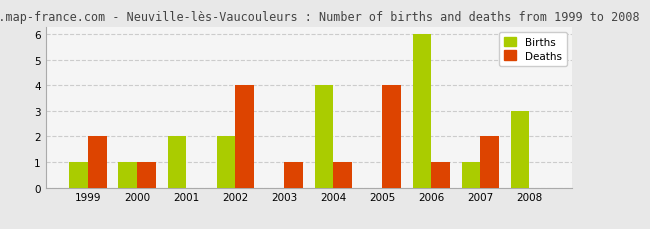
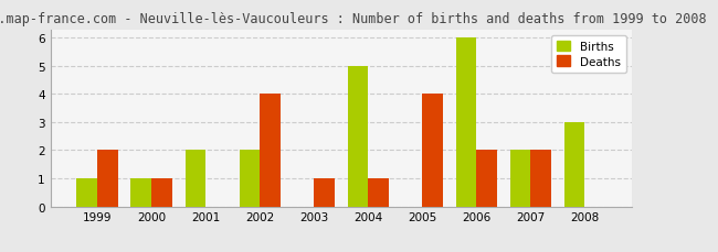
Births/2004: 4 -> 5
Deaths/2006: 1 -> 2
Births/2007: 1 -> 2
